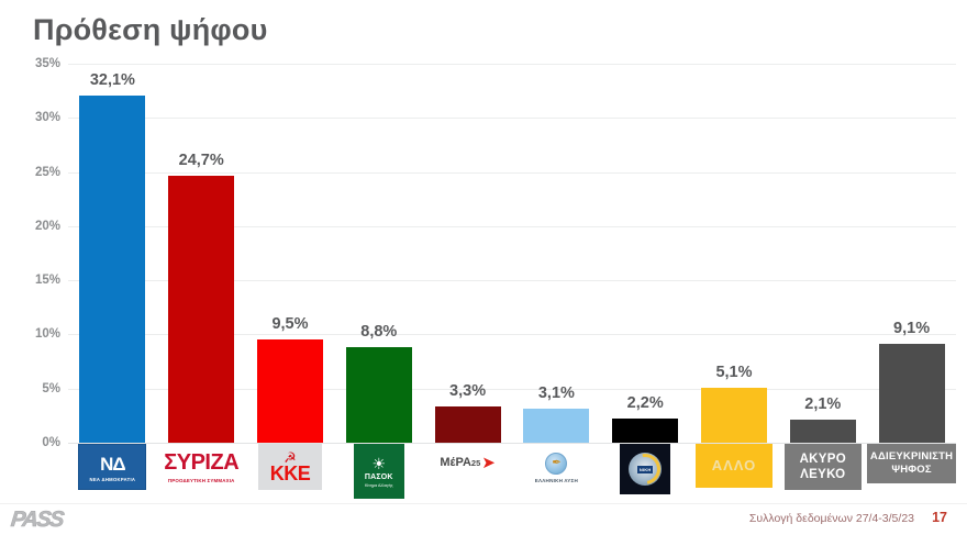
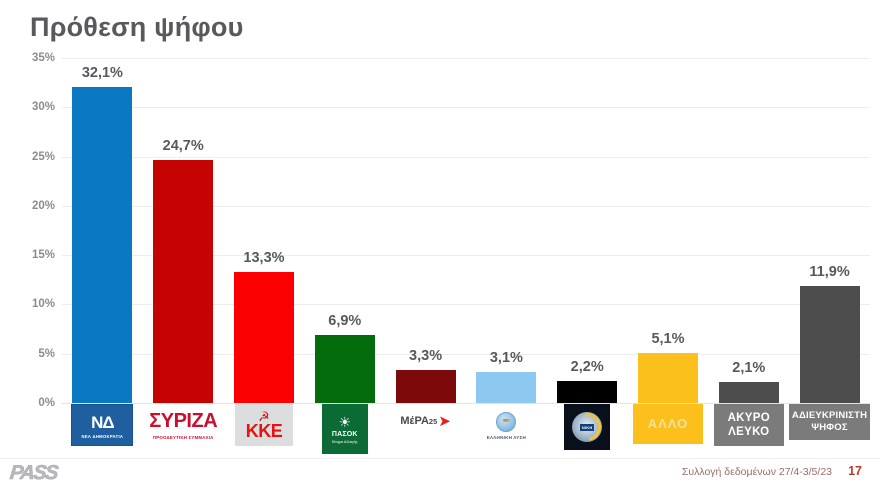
ΚΚΕ: 9,5% -> 13,3%
ΠΑΣΟΚ: 8,8% -> 6,9%
ΑΔΙΕΥΚΡΙΝΙΣΤΗ ΨΗΦΟΣ: 9,1% -> 11,9%
